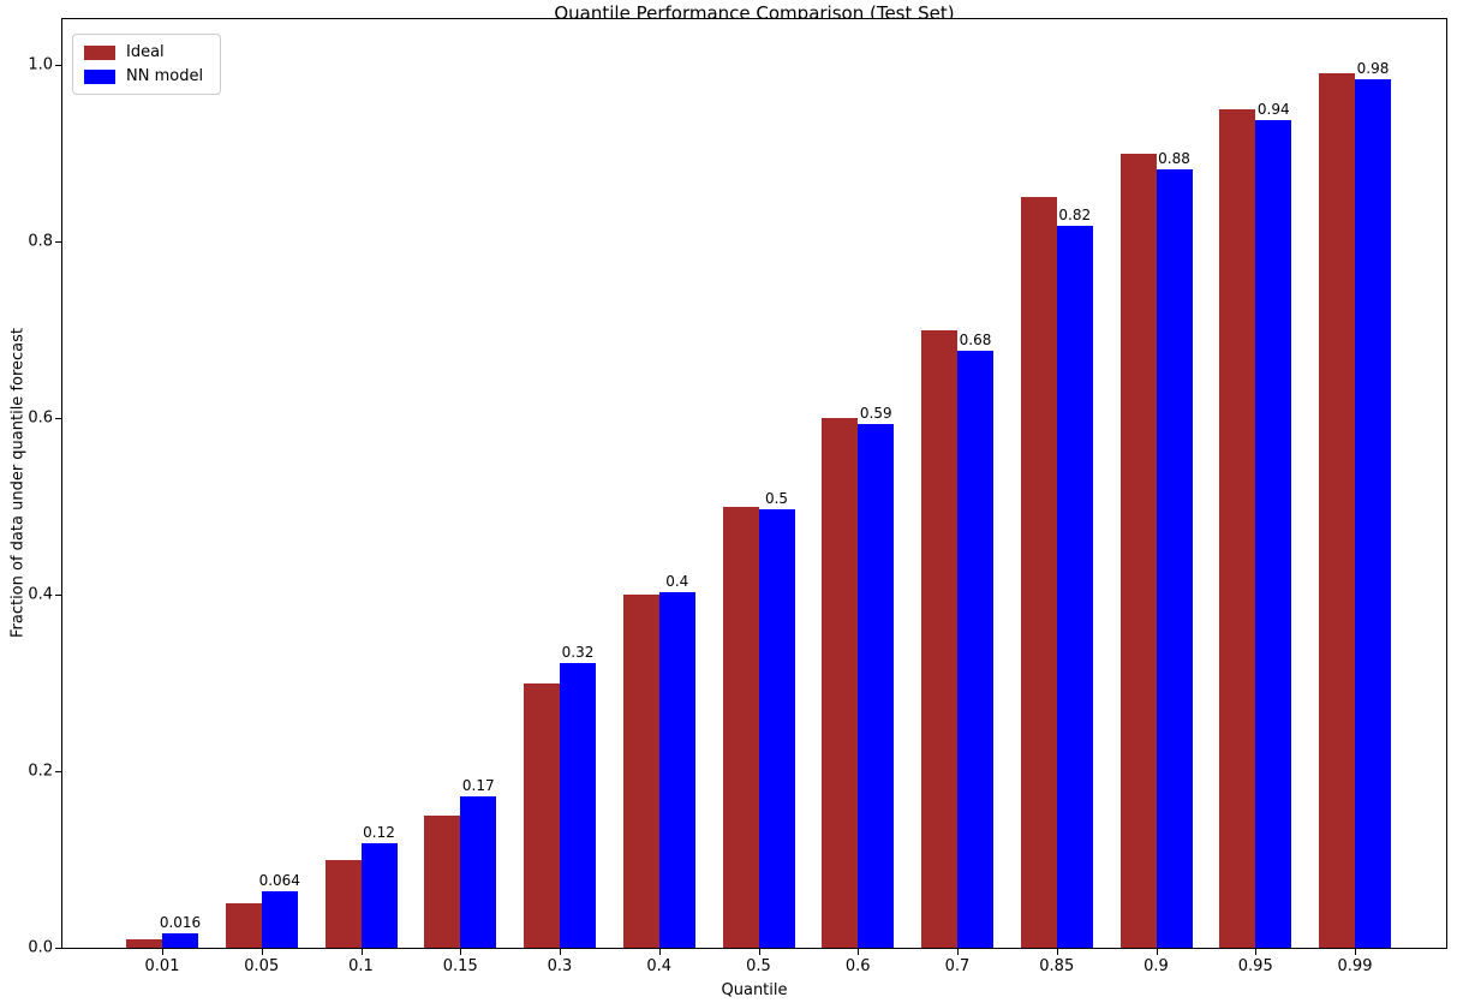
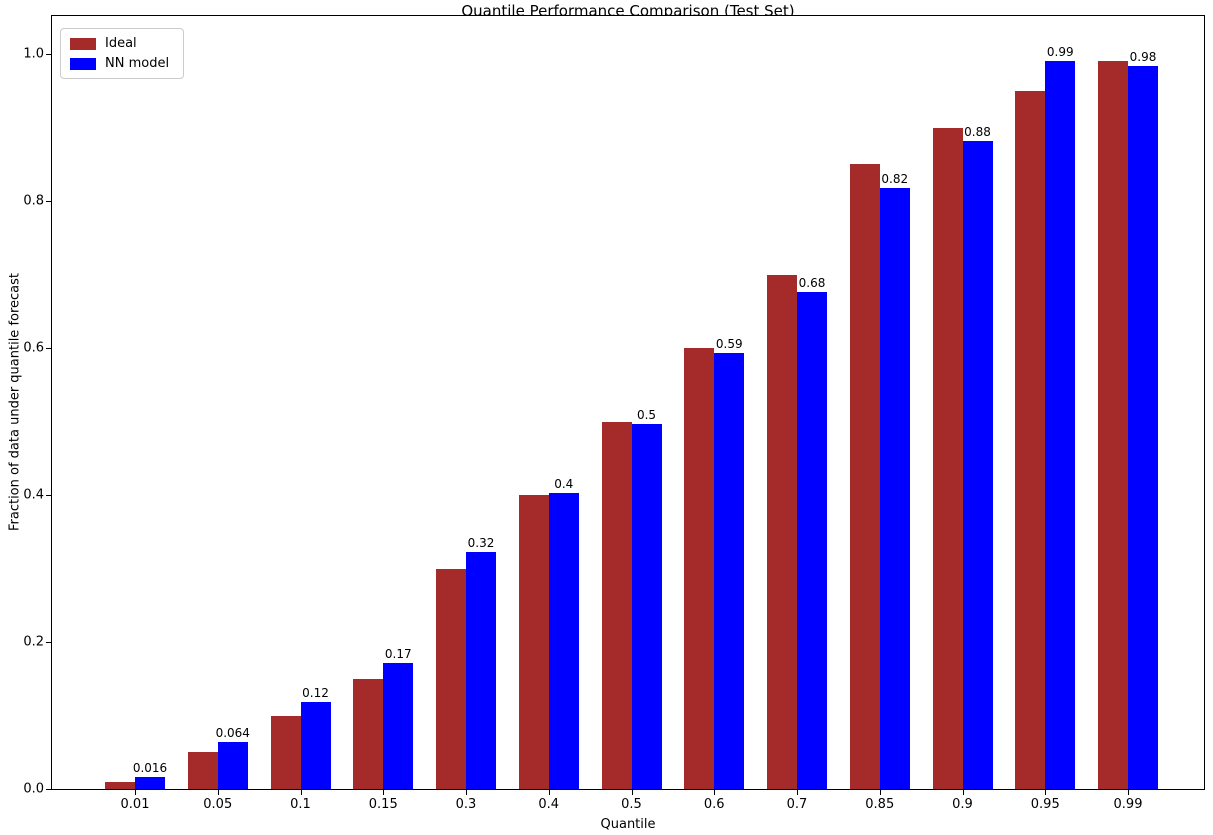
NN model/0.95: 0.94 -> 0.99
